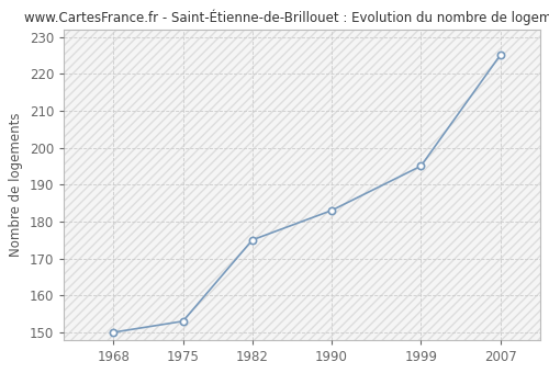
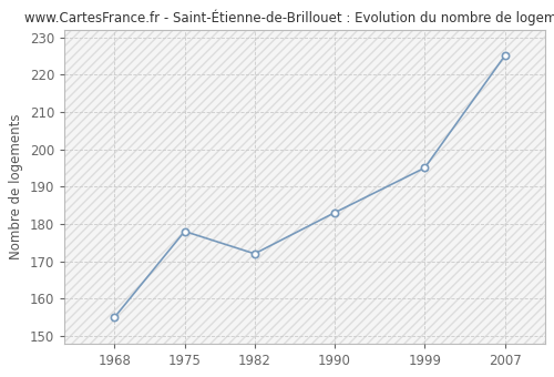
1968: 150 -> 155
1975: 153 -> 178
1982: 175 -> 172
